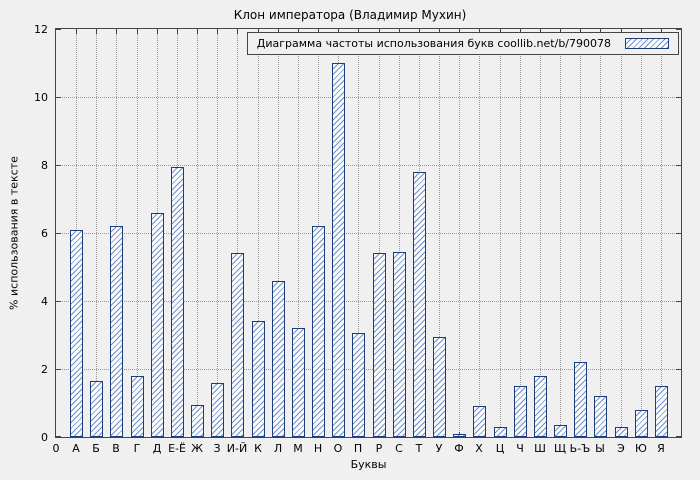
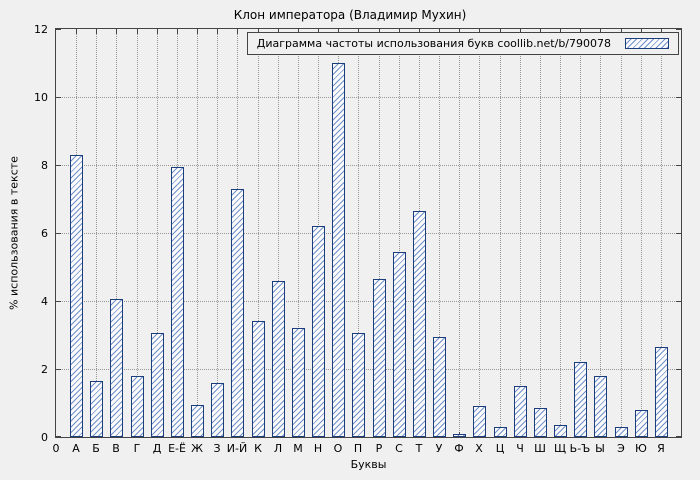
А: 6.1 -> 8.3
В: 6.2 -> 4.0
Д: 6.6 -> 3.0
И-Й: 5.4 -> 7.3
Р: 5.4 -> 4.7
Т: 7.8 -> 6.7
Ш: 1.8 -> 0.8
Ы: 1.2 -> 1.8
Я: 1.5 -> 2.6
